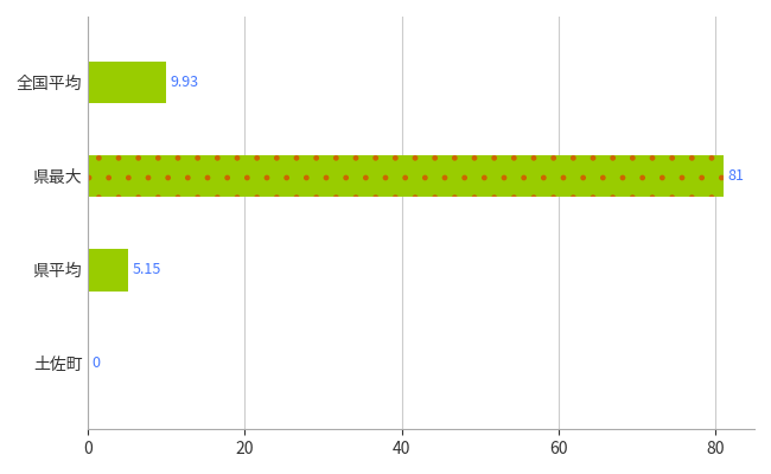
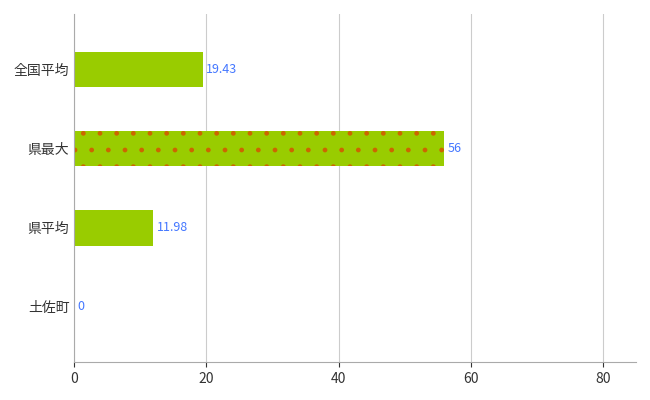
全国平均: 9.93 -> 19.43
県最大: 81 -> 56
県平均: 5.15 -> 11.98
